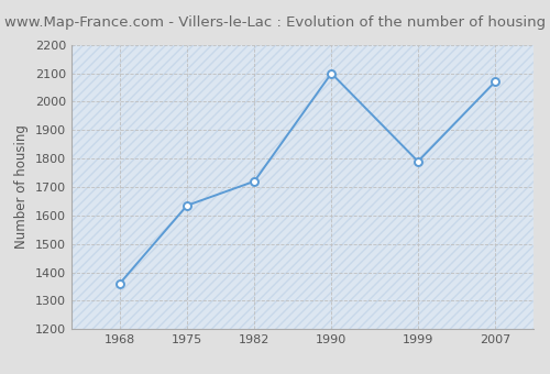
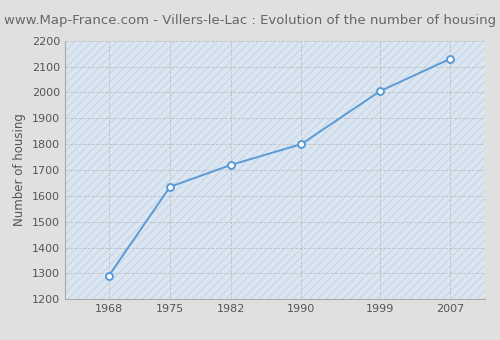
1968: 1360 -> 1290
1990: 2100 -> 1800
1999: 1790 -> 2005
2007: 2070 -> 2130
